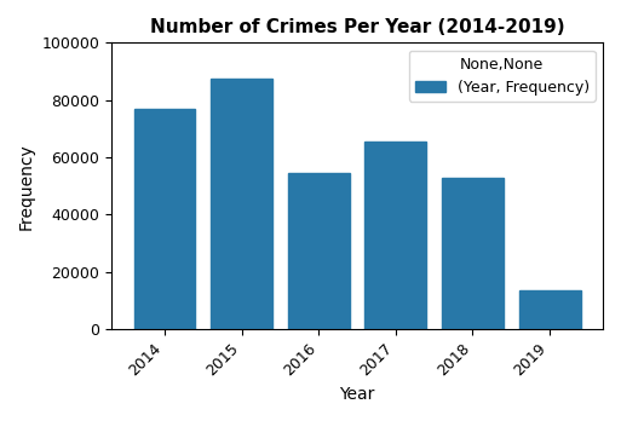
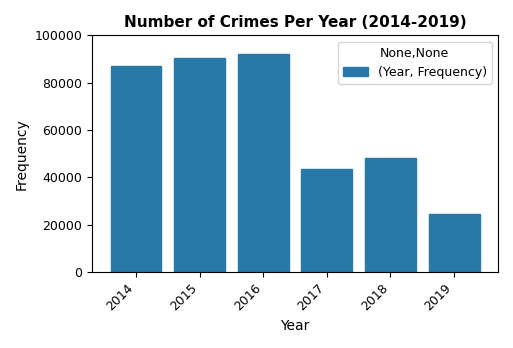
2014: 77000 -> 87000
2015: 87500 -> 90500
2016: 54500 -> 92000
2017: 65500 -> 43500
2018: 53000 -> 48000
2019: 13500 -> 24500
